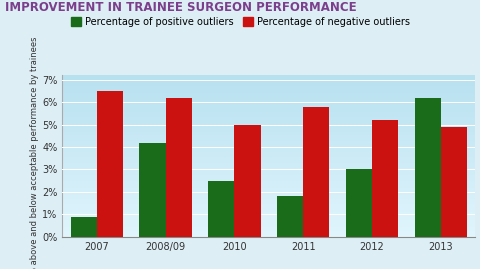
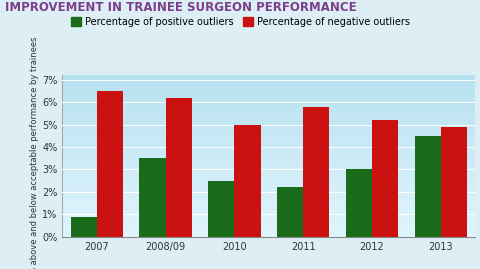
Percentage of positive outliers/2008/09: 4.2% -> 3.5%
Percentage of positive outliers/2011: 1.8% -> 2.2%
Percentage of positive outliers/2013: 6.2% -> 4.5%
